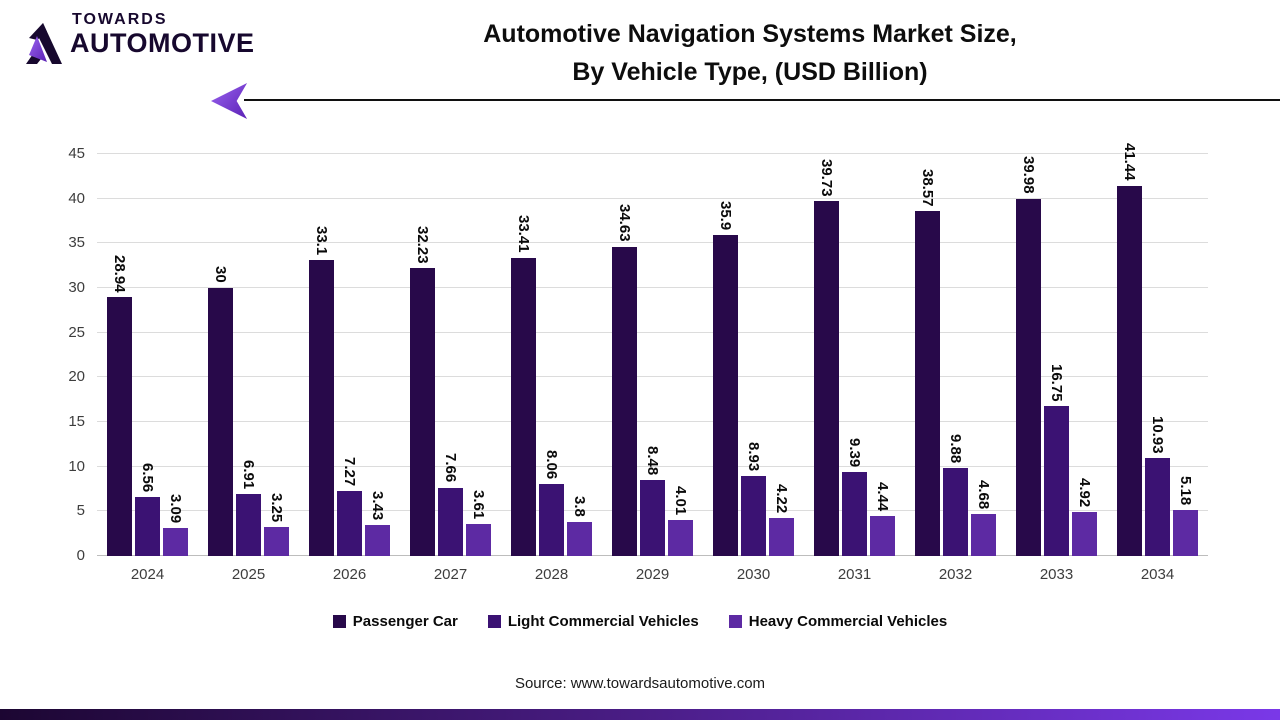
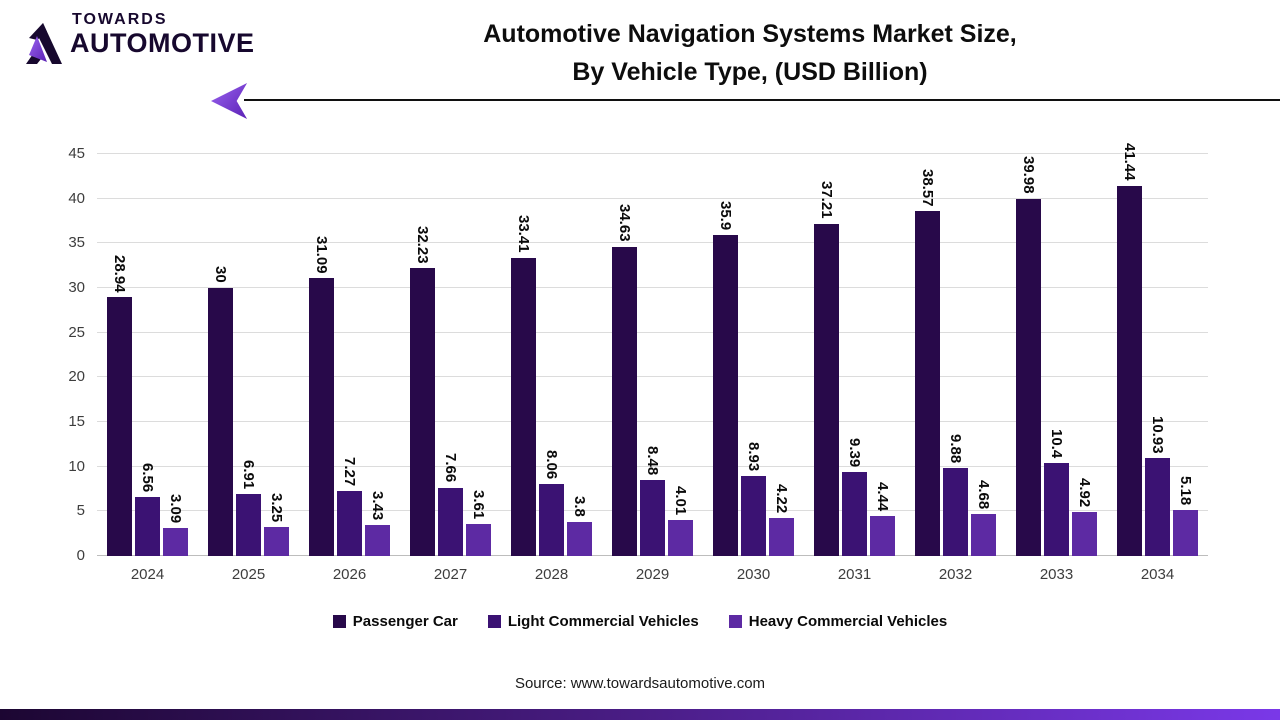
Passenger Car/2026: 33.1 -> 31.09
Passenger Car/2031: 39.73 -> 37.21
Light Commercial Vehicles/2033: 16.75 -> 10.4
